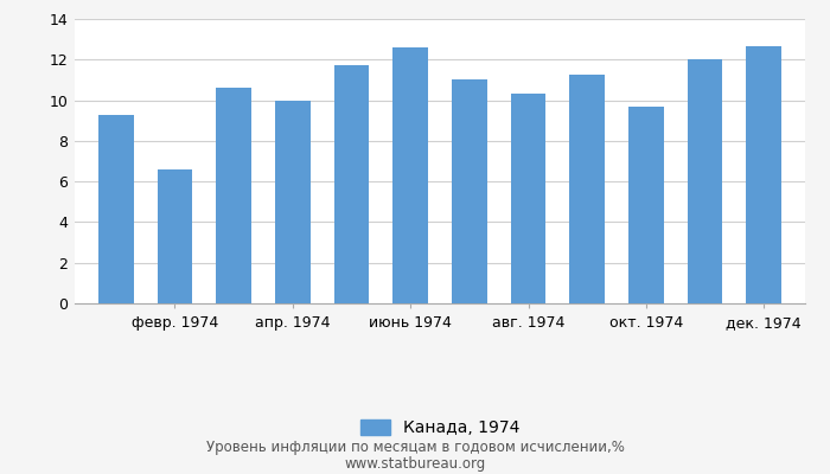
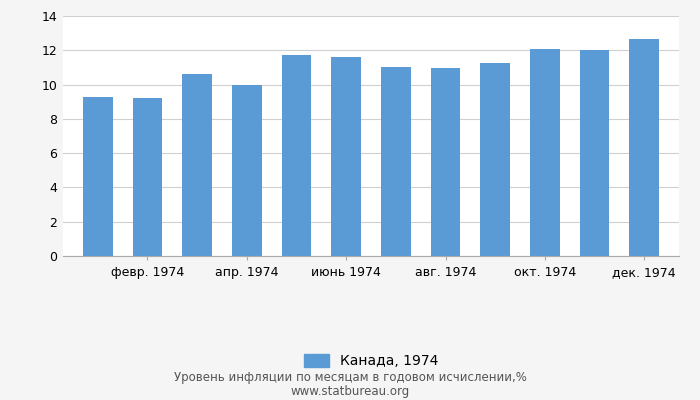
февр. 1974: 6.6 -> 9.2
июнь 1974: 12.6 -> 11.6
авг. 1974: 10.3 -> 10.9
окт. 1974: 9.7 -> 12.1
